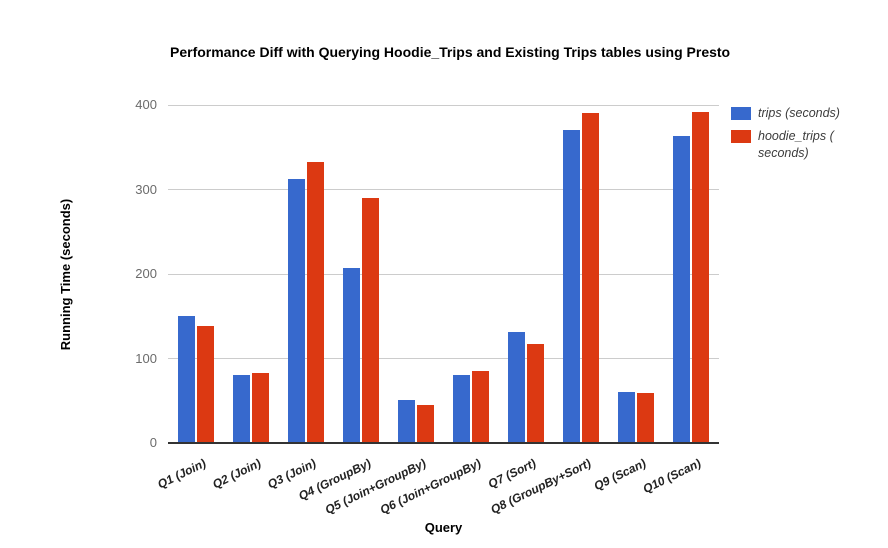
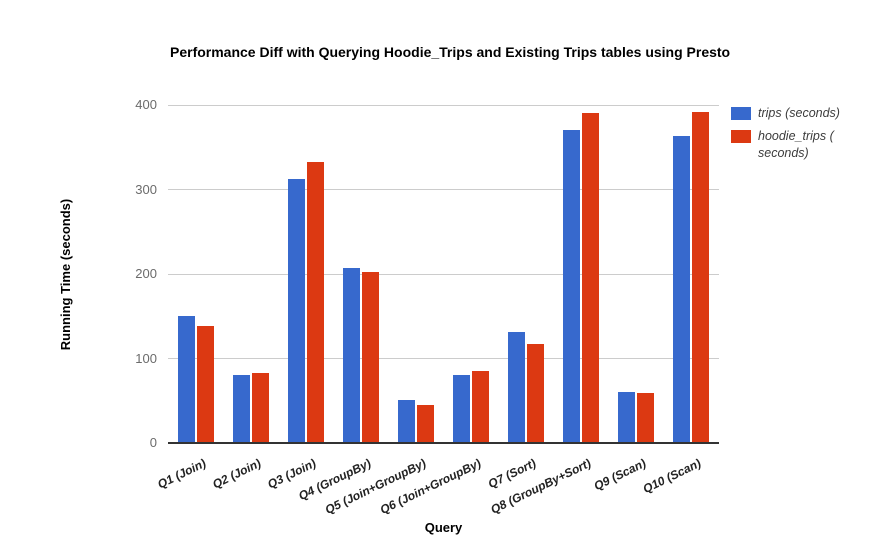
hoodie_trips ( seconds)/Q4 (GroupBy): 290 -> 200
